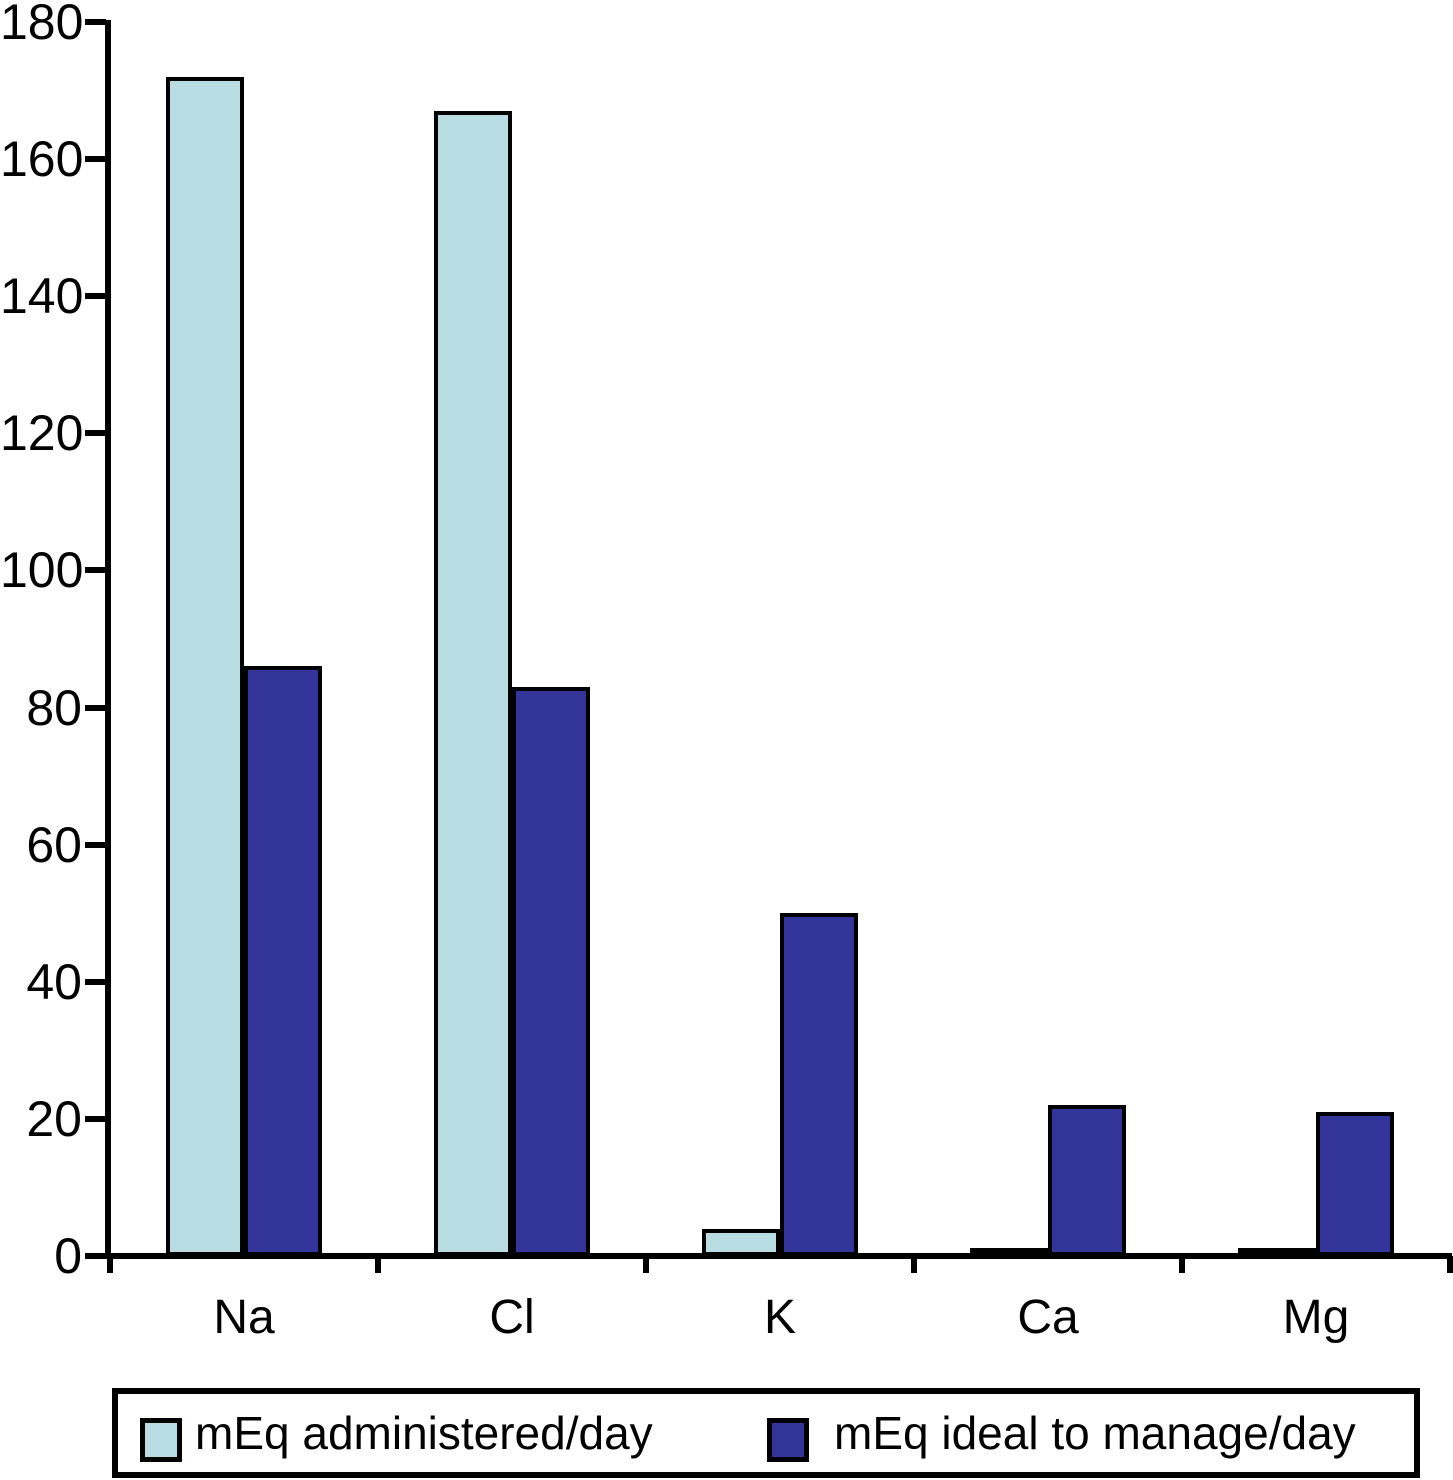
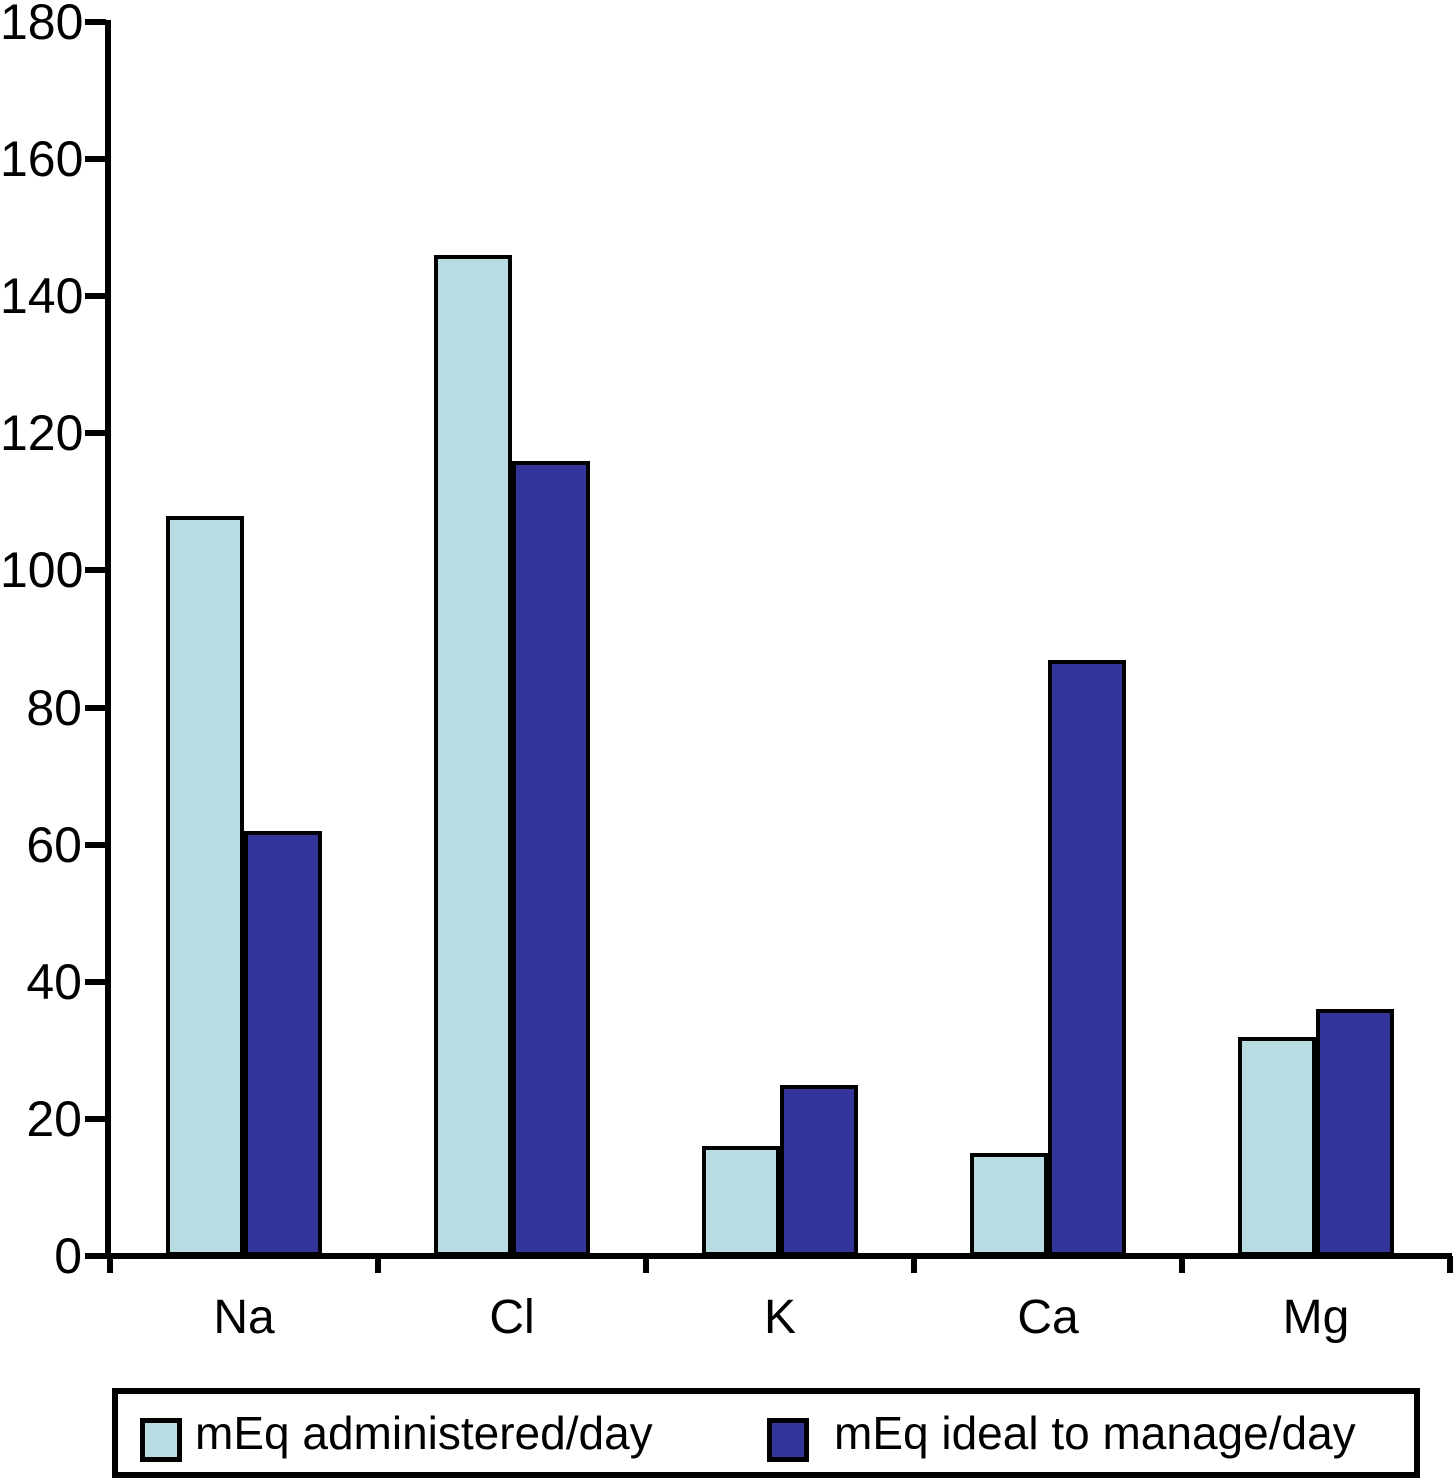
mEq administered/day/Na: 172 -> 108
mEq ideal to manage/day/Na: 86 -> 62
mEq administered/day/Cl: 167 -> 146
mEq ideal to manage/day/Cl: 83 -> 116
mEq administered/day/K: 4 -> 16
mEq ideal to manage/day/K: 50 -> 25
mEq administered/day/Ca: 1 -> 15
mEq ideal to manage/day/Ca: 22 -> 87
mEq administered/day/Mg: 1 -> 32
mEq ideal to manage/day/Mg: 21 -> 36
